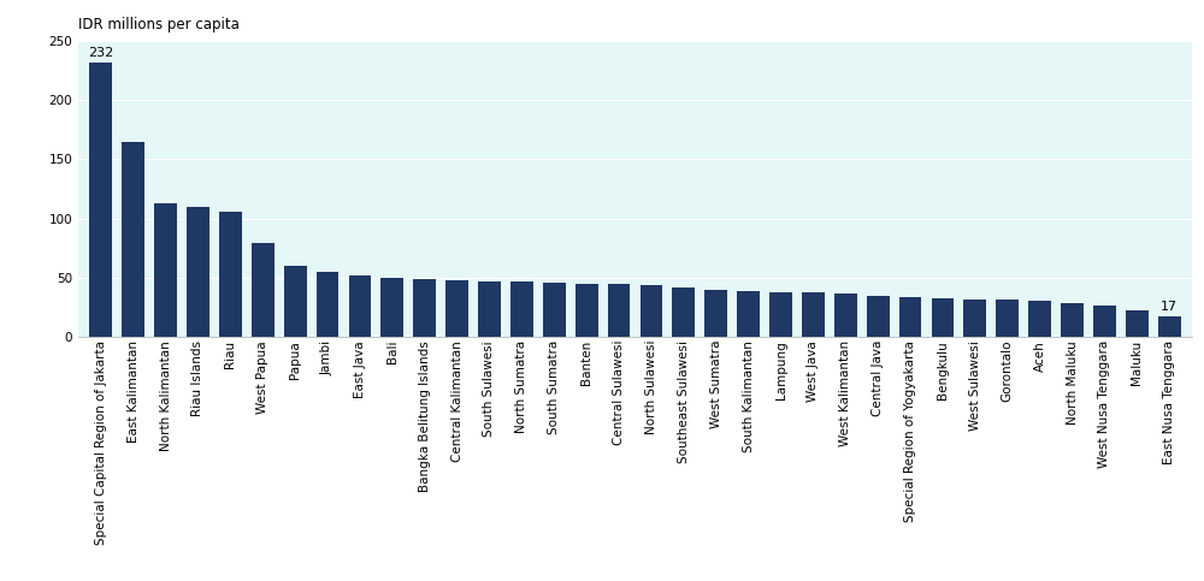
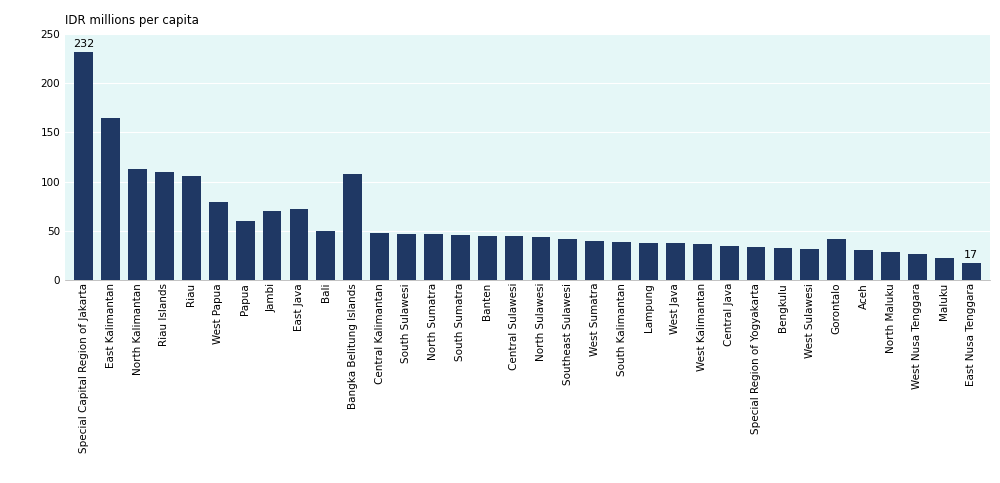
Jambi: 55 -> 70
East Java: 52 -> 72
Bangka Belitung Islands: 49 -> 108
Gorontalo: 32 -> 42
